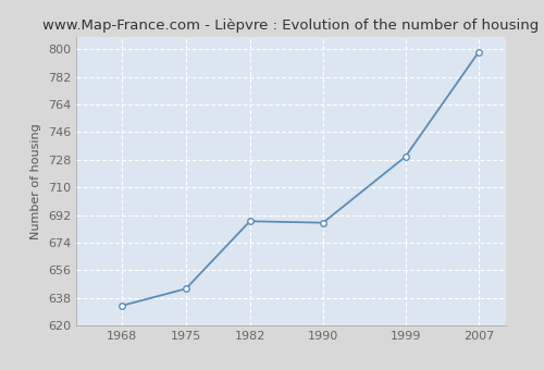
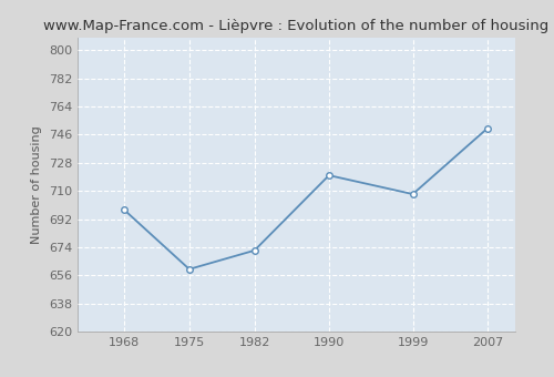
1968: 633 -> 698
1975: 644 -> 660
1982: 688 -> 672
1990: 687 -> 720
1999: 730 -> 708
2007: 798 -> 750
